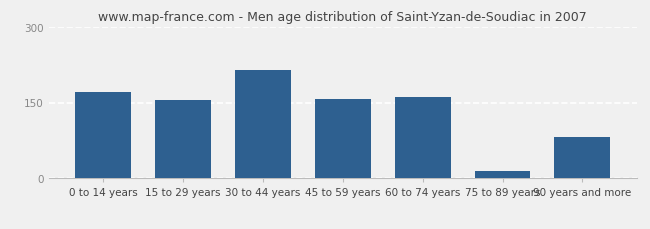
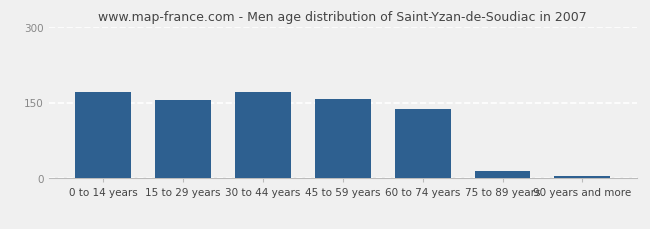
30 to 44 years: 214 -> 170
60 to 74 years: 160 -> 137
90 years and more: 82 -> 4
